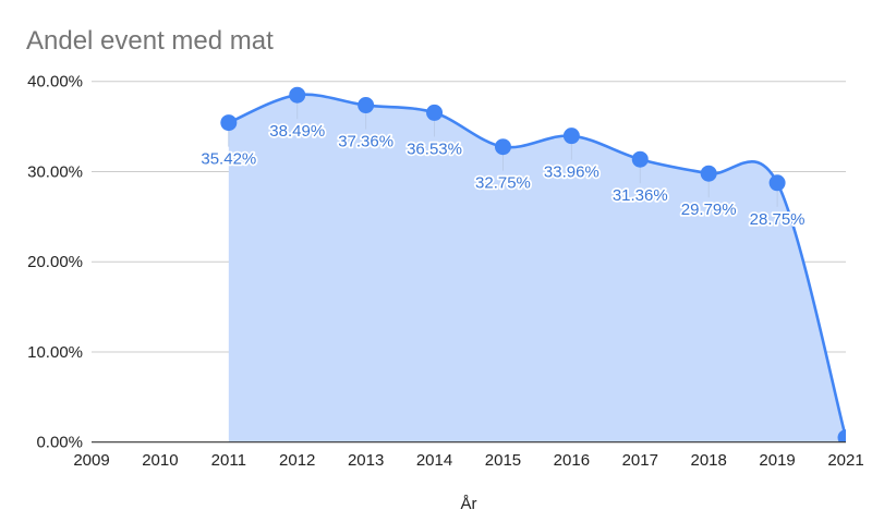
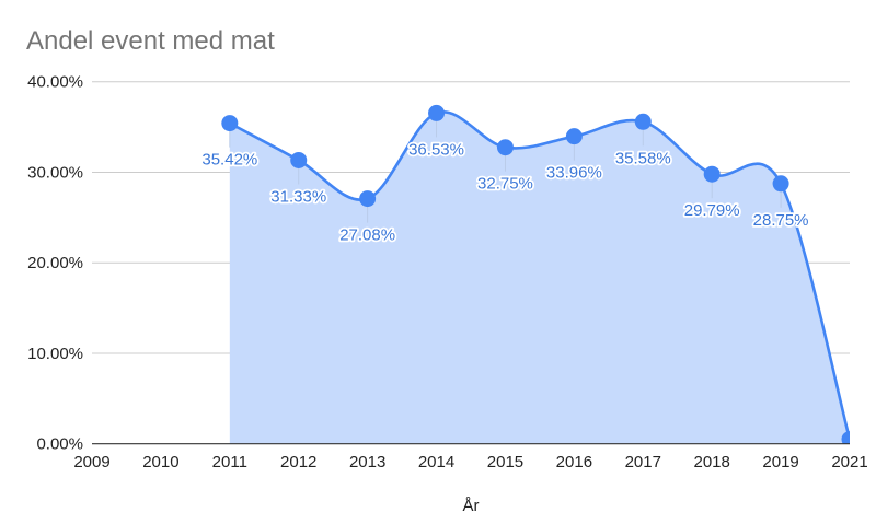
2012: 38.49% -> 31.33%
2013: 37.36% -> 27.08%
2017: 31.36% -> 35.58%
